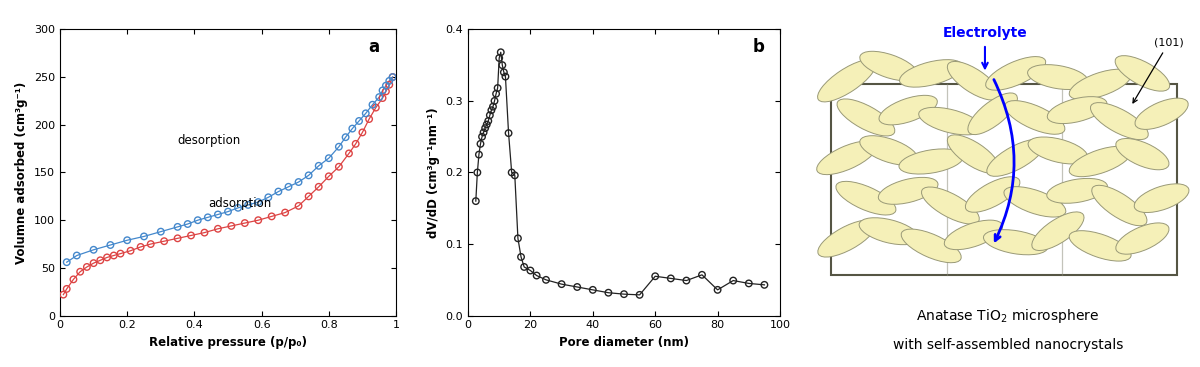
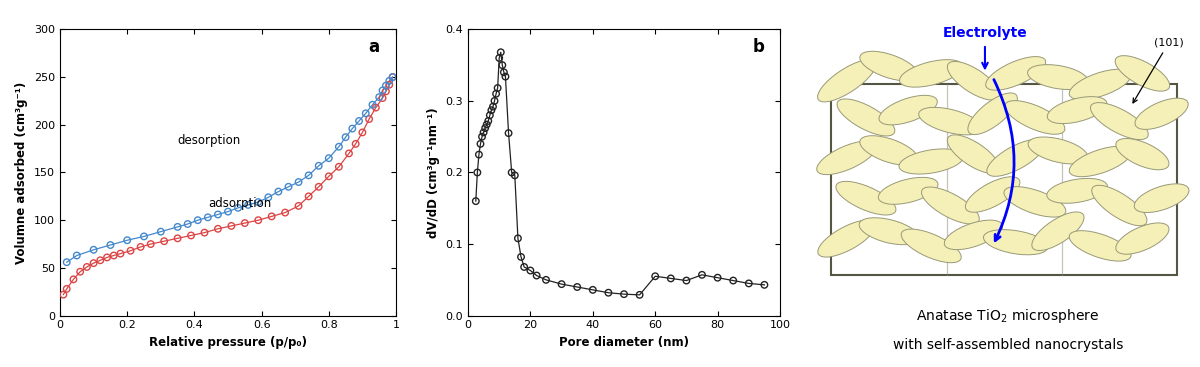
80: 0.036 -> 0.053
